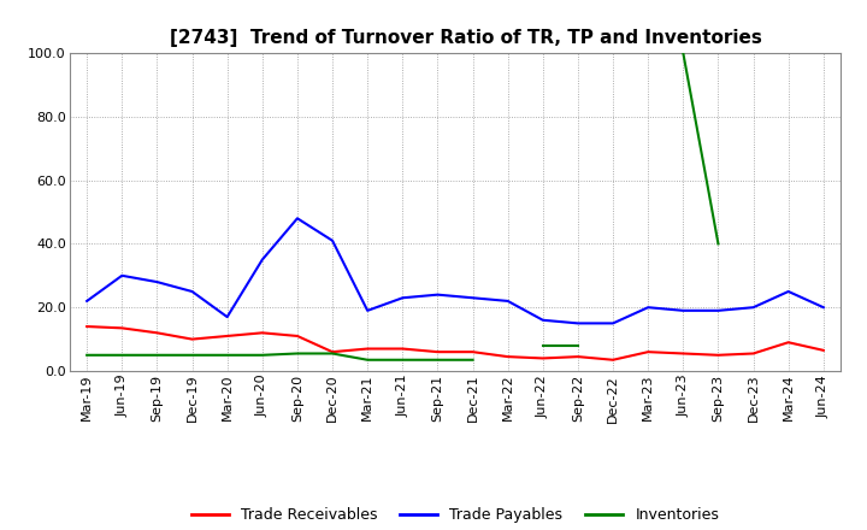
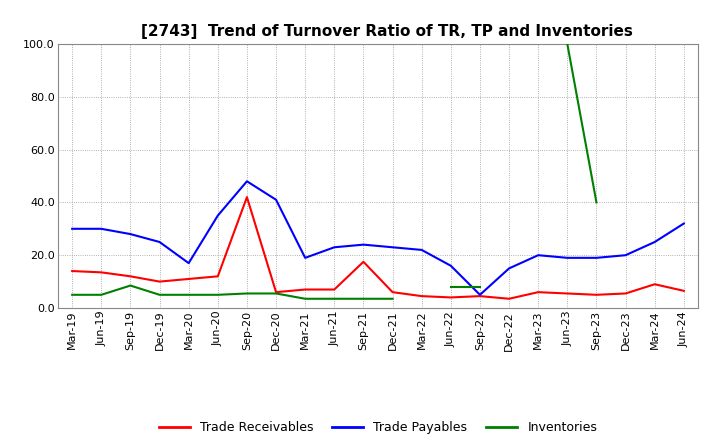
Trade Payables/Mar-19: 22 -> 30
Inventories/Sep-19: 5.0 -> 8.5
Trade Receivables/Sep-20: 11.0 -> 42.0
Trade Receivables/Sep-21: 6.0 -> 17.5
Trade Payables/Sep-22: 15 -> 5
Trade Payables/Jun-24: 20 -> 32
